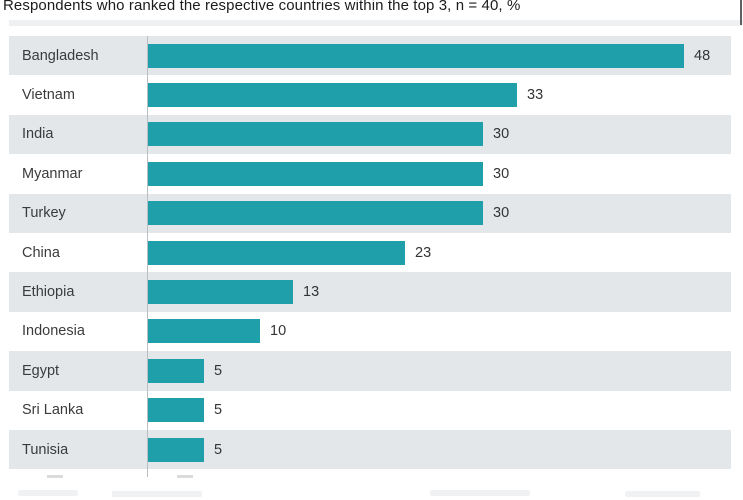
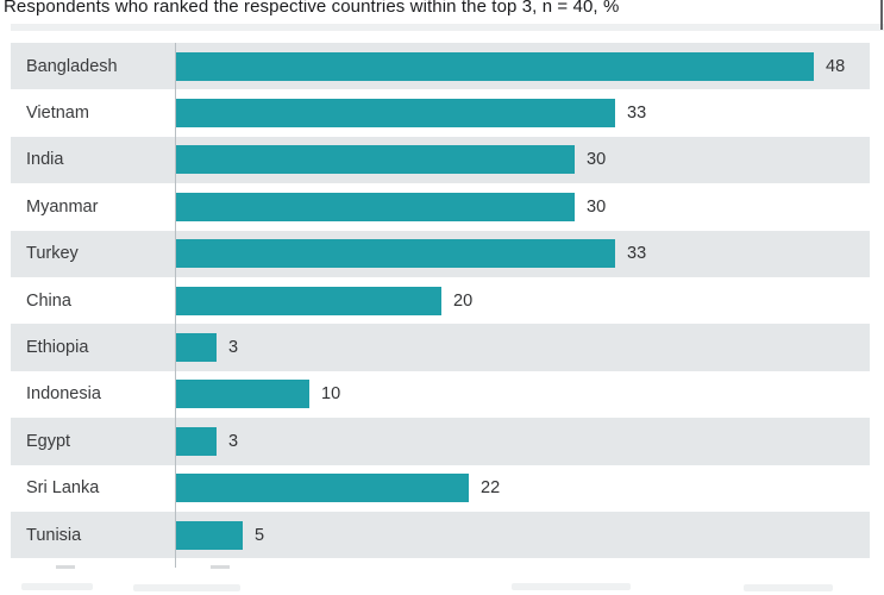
Turkey: 30 -> 33
China: 23 -> 20
Ethiopia: 13 -> 3
Egypt: 5 -> 3
Sri Lanka: 5 -> 22
